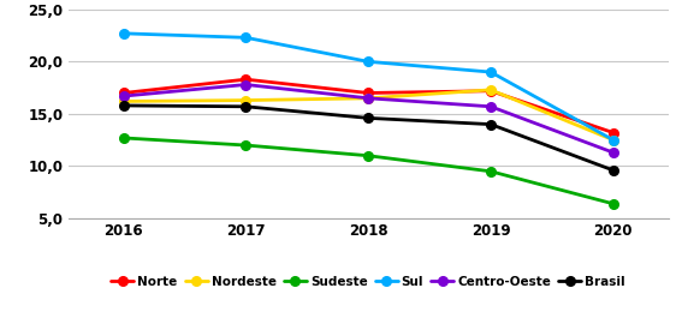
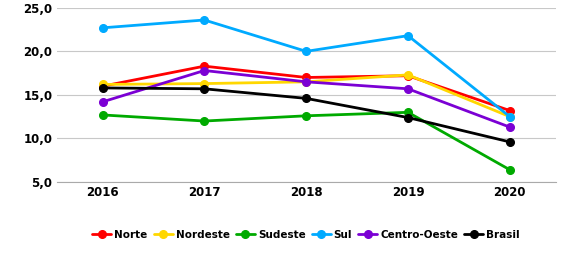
Norte/2016: 17,0 -> 16,0
Centro-Oeste/2016: 16,7 -> 14,2
Sul/2017: 22,3 -> 23,6
Sudeste/2018: 11,0 -> 12,6
Sudeste/2019: 9,5 -> 13,0
Sul/2019: 19,0 -> 21,8
Brasil/2019: 14,0 -> 12,4
